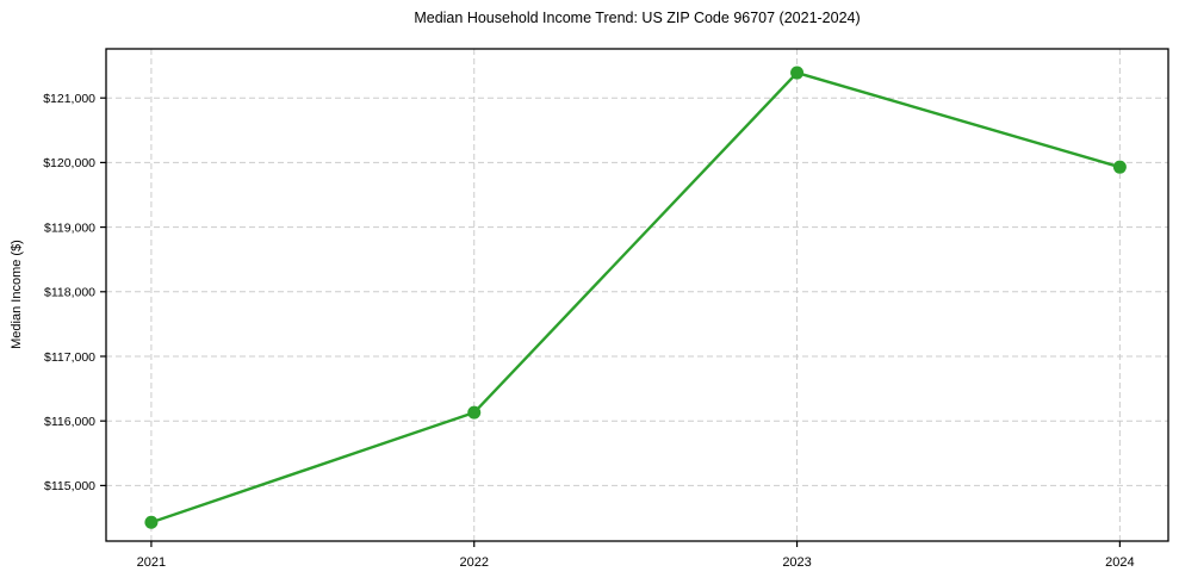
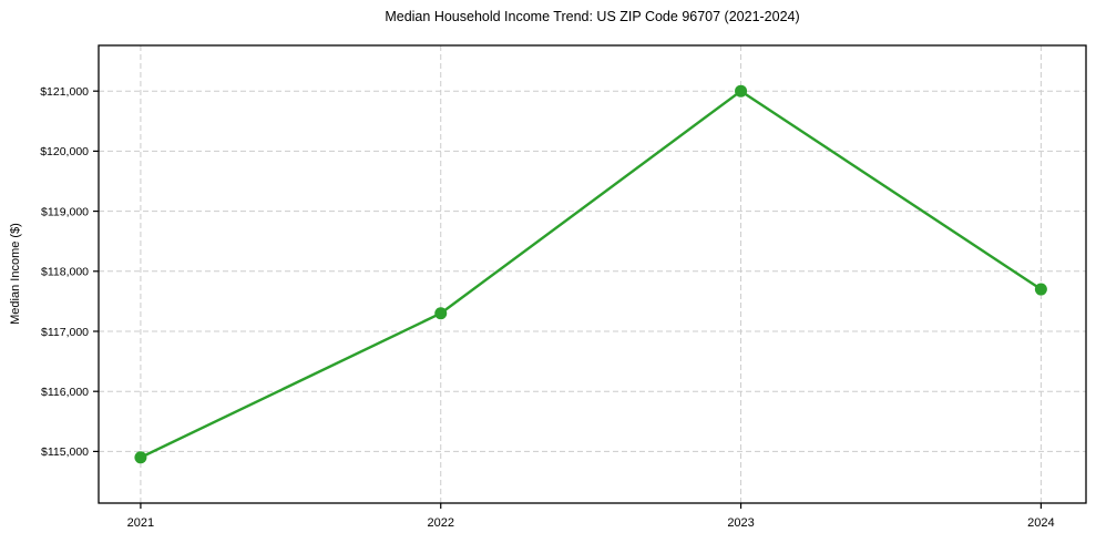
2021: $114400 -> $114900
2022: $116100 -> $117300
2023: $121400 -> $121000
2024: $119900 -> $117700
